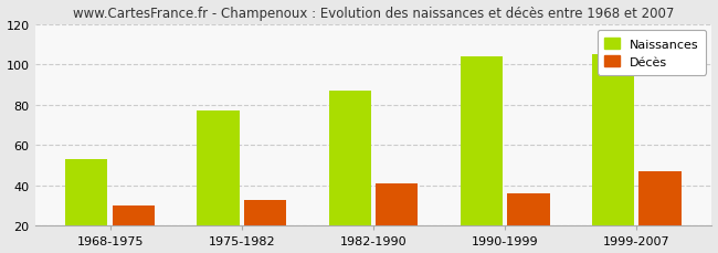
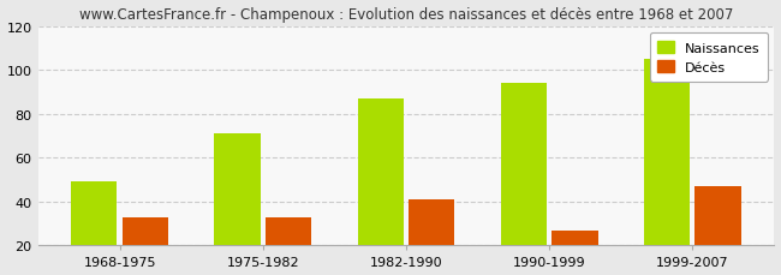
Naissances/1968-1975: 53 -> 49
Décès/1968-1975: 30 -> 33
Naissances/1975-1982: 77 -> 71
Naissances/1990-1999: 104 -> 94
Décès/1990-1999: 36 -> 27
